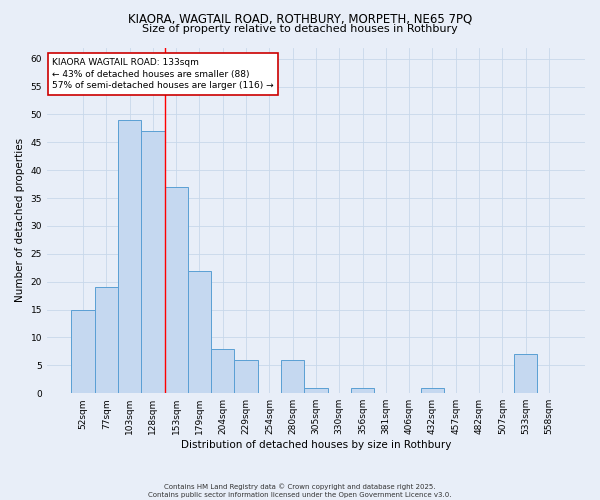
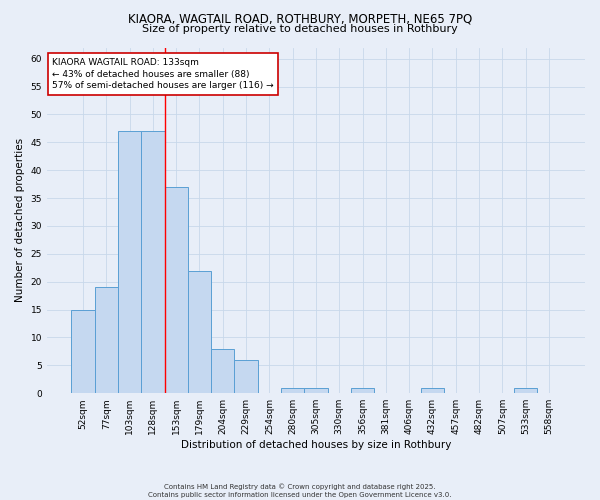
103sqm: 49 -> 47
280sqm: 6 -> 1
533sqm: 7 -> 1
